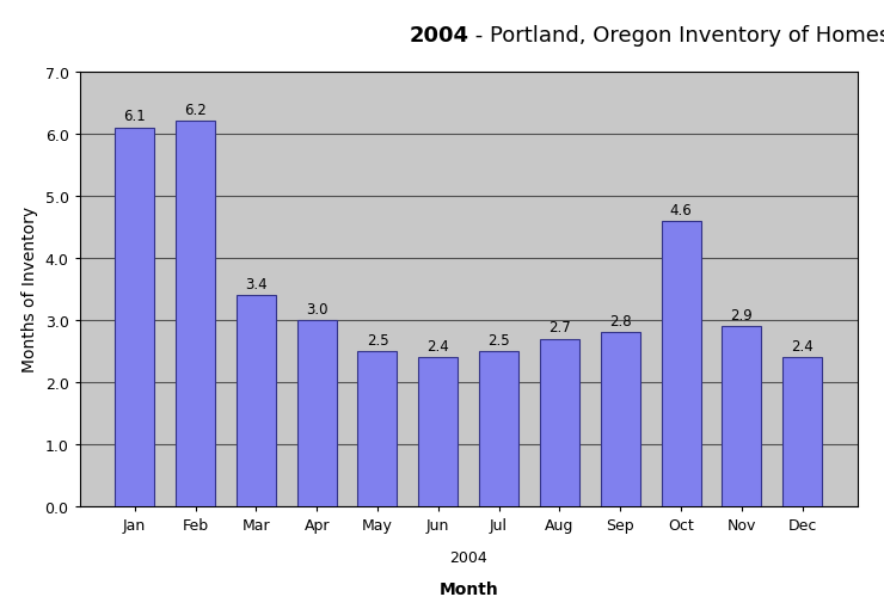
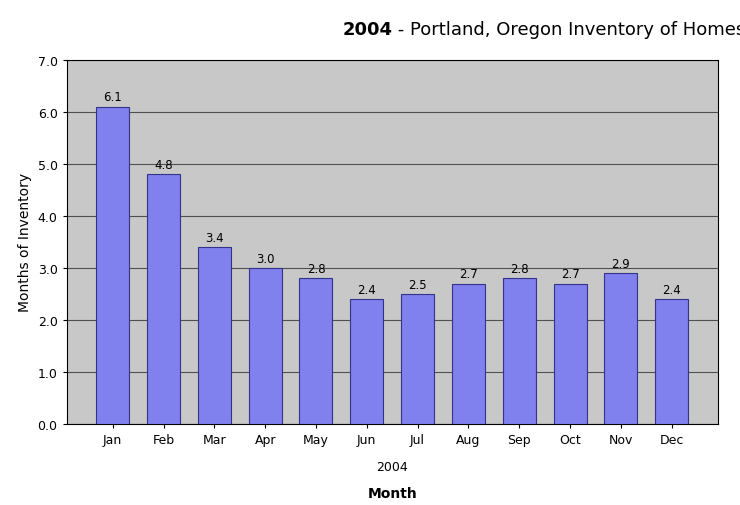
Feb: 6.2 -> 4.8
May: 2.5 -> 2.8
Oct: 4.6 -> 2.7
